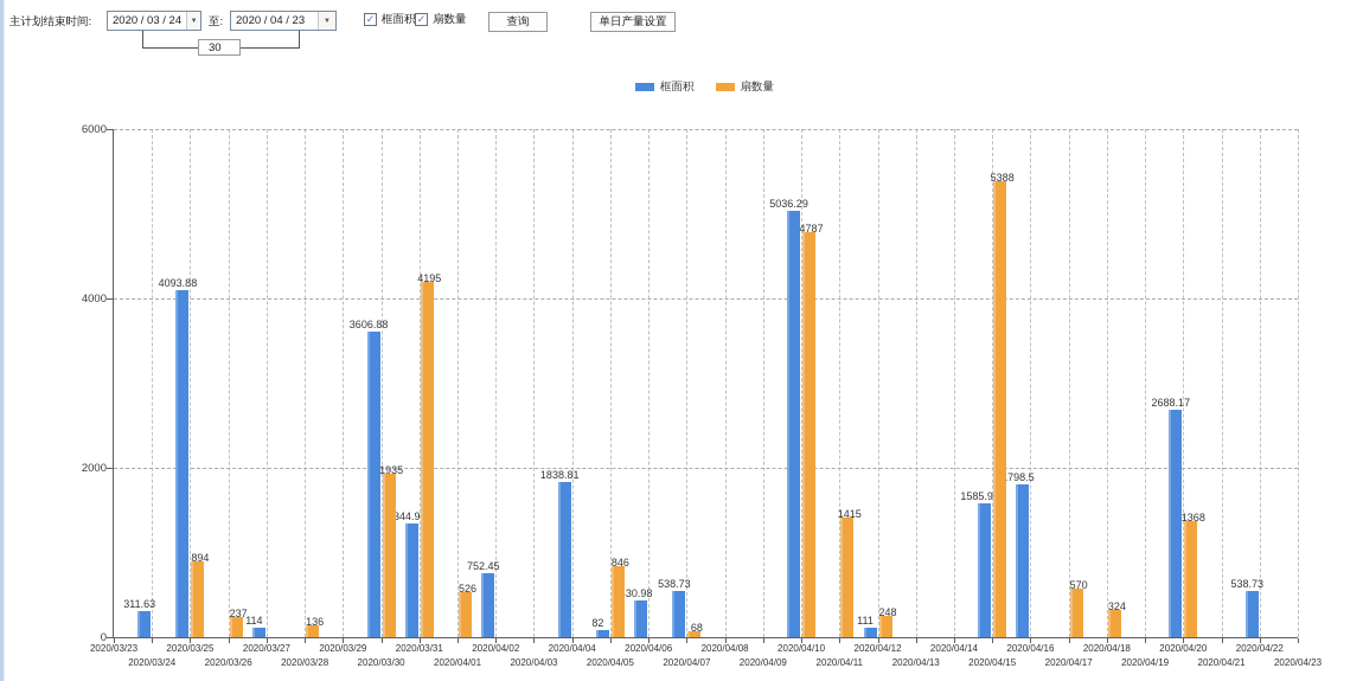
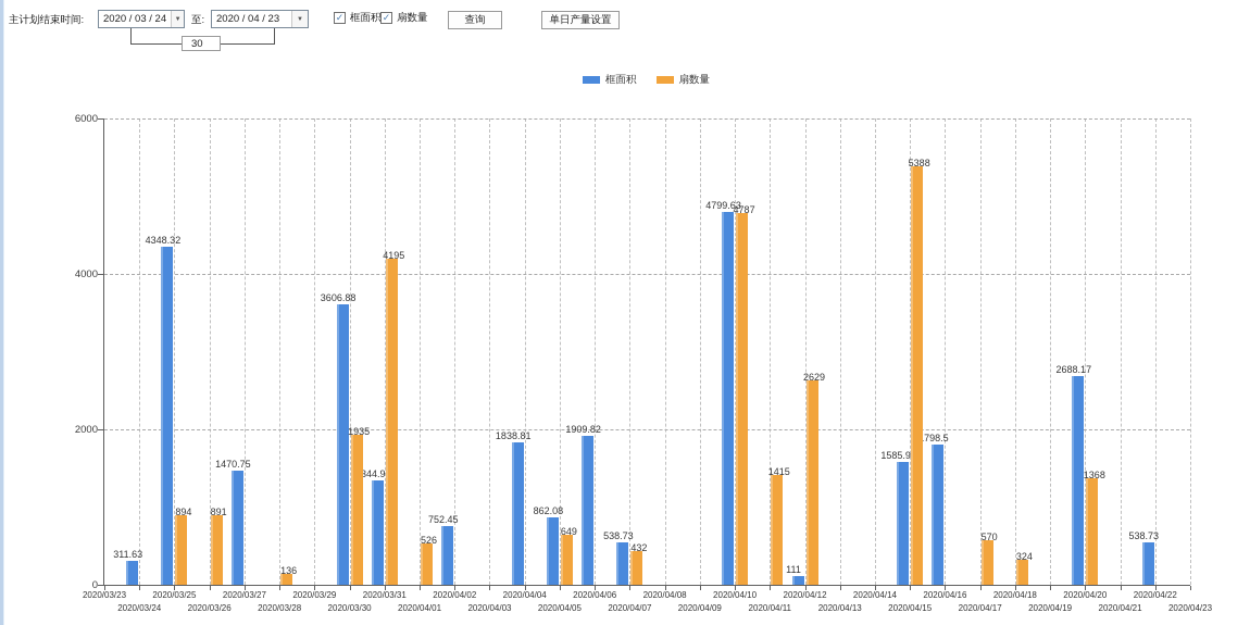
框面积/2020/03/25: 4093.88 -> 4348.32
扇数量/2020/03/26: 237 -> 891
框面积/2020/03/27: 114 -> 1470.75
框面积/2020/04/05: 82 -> 862.08
扇数量/2020/04/05: 846 -> 649
框面积/2020/04/06: 430.98 -> 1909.82
扇数量/2020/04/07: 68 -> 432
框面积/2020/04/10: 5036.29 -> 4799.63
扇数量/2020/04/12: 248 -> 2629
